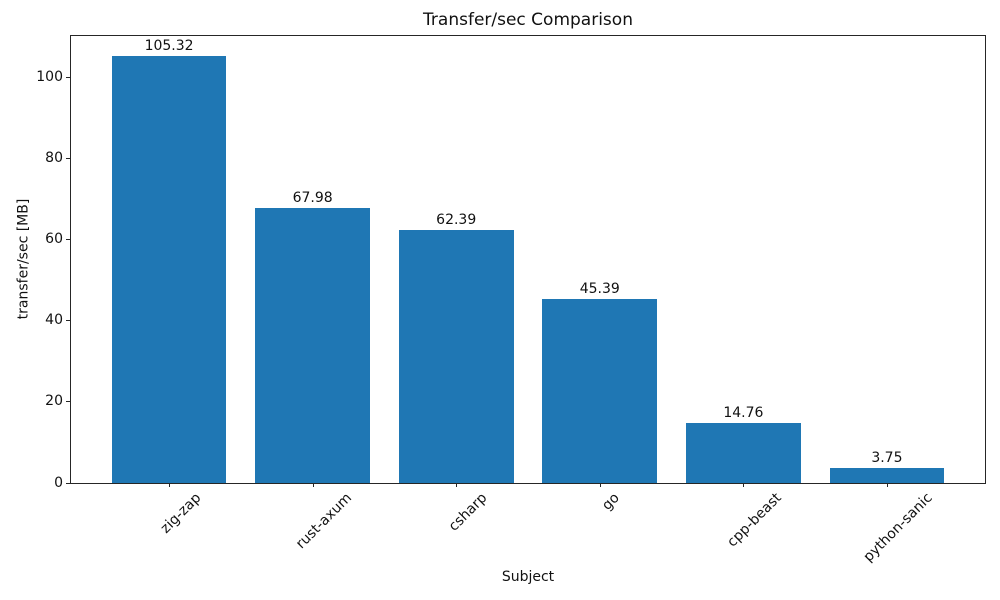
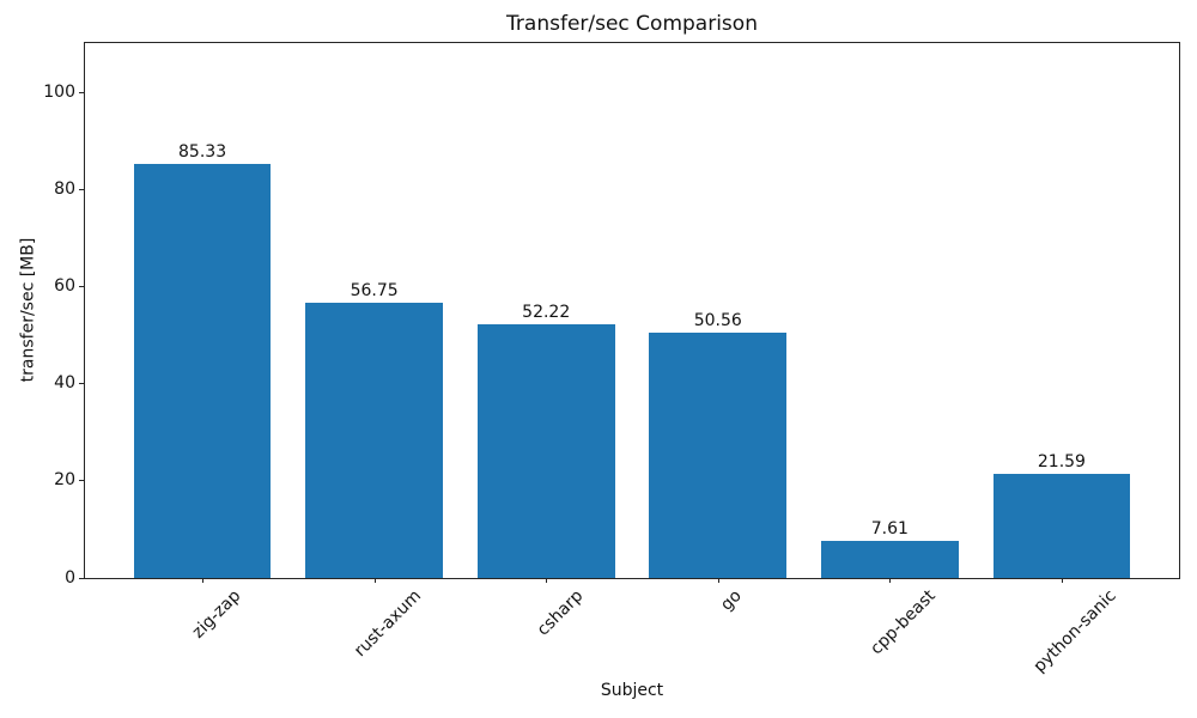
zig-zap: 105.32 -> 85.33
rust-axum: 67.98 -> 56.75
csharp: 62.39 -> 52.22
go: 45.39 -> 50.56
cpp-beast: 14.76 -> 7.61
python-sanic: 3.75 -> 21.59
